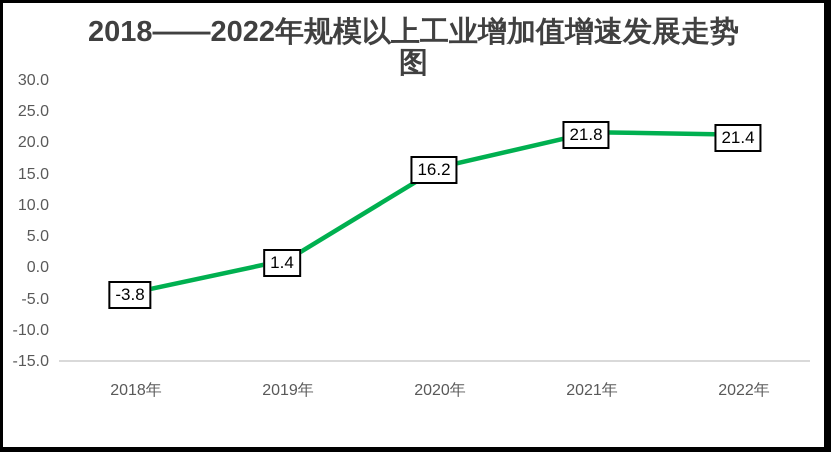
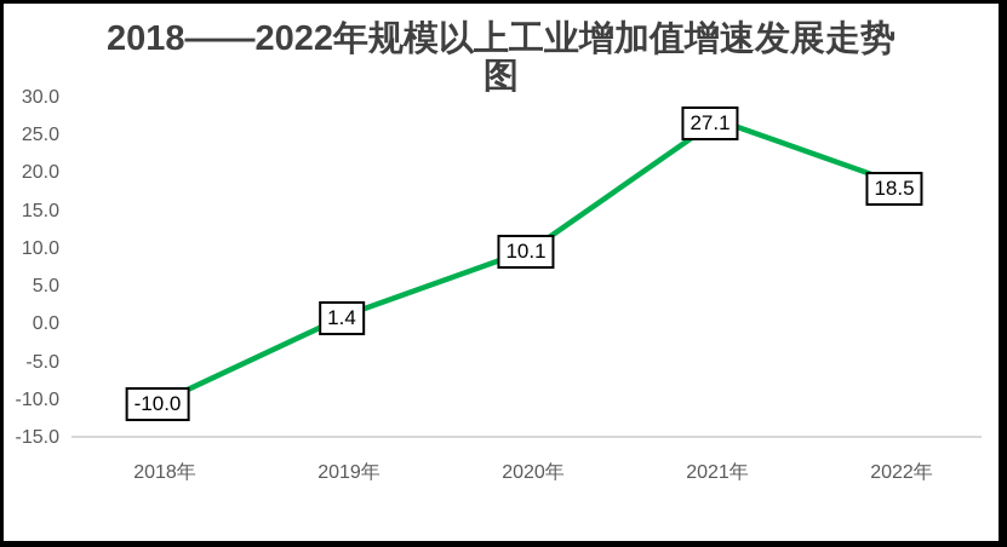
2018年: -3.8 -> -10.0
2020年: 16.2 -> 10.1
2021年: 21.8 -> 27.1
2022年: 21.4 -> 18.5
